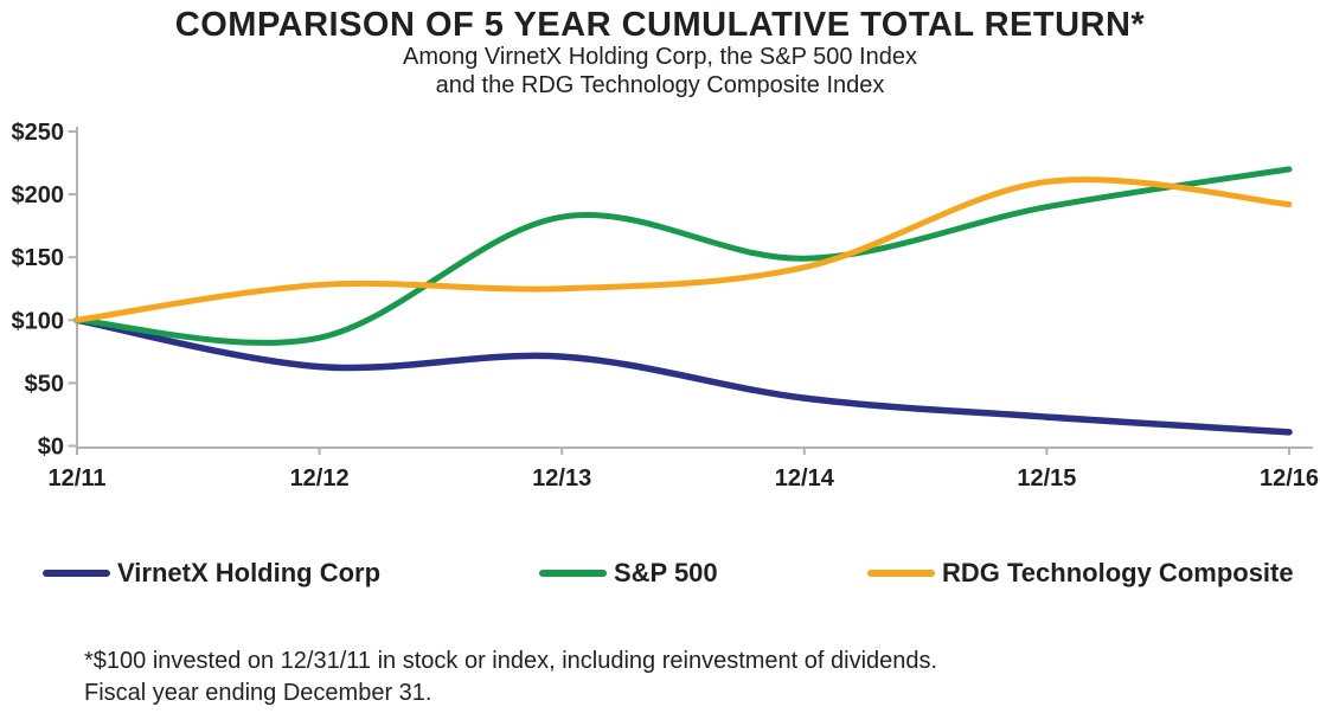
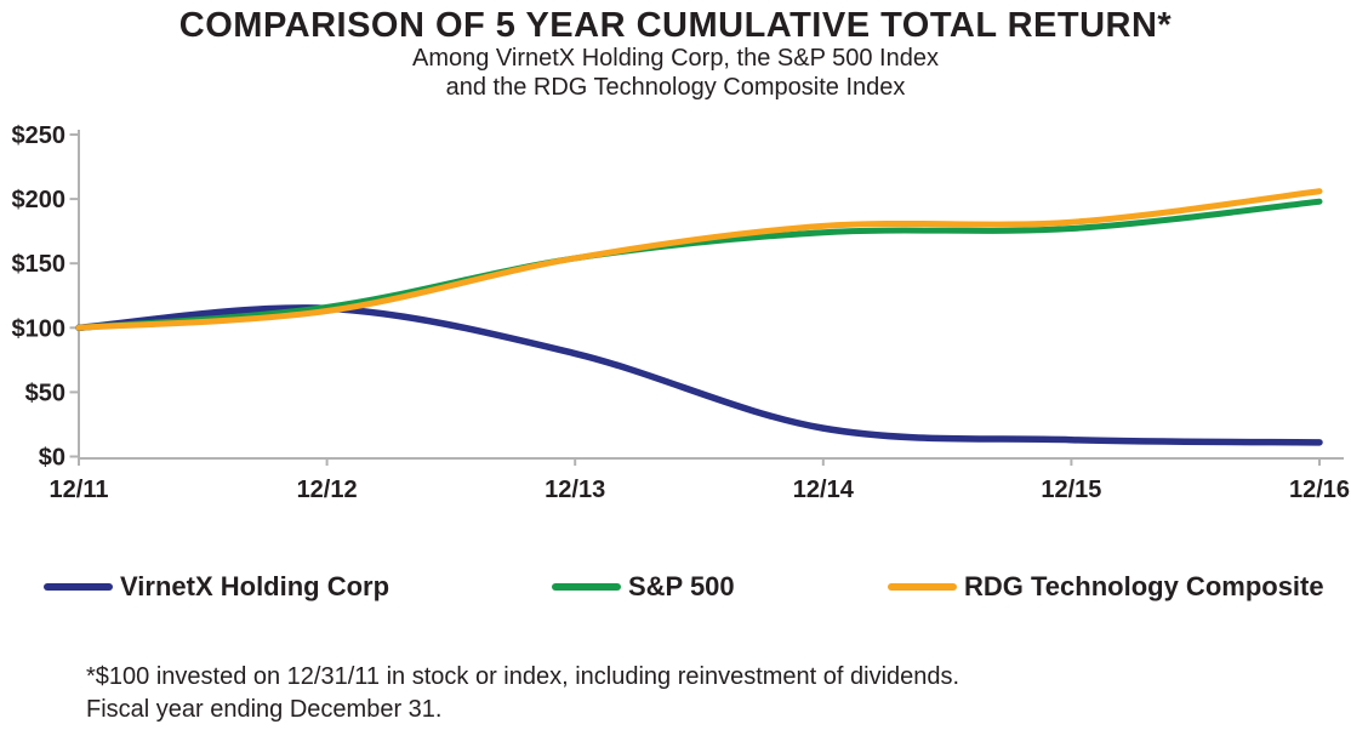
VirnetX Holding Corp/12/12: $63 -> $115
S&P 500/12/12: $86 -> $116
RDG Technology Composite/12/12: $128 -> $113
VirnetX Holding Corp/12/13: $71 -> $80
S&P 500/12/13: $182 -> $154
RDG Technology Composite/12/13: $125 -> $154
VirnetX Holding Corp/12/14: $38 -> $22
S&P 500/12/14: $149 -> $174
RDG Technology Composite/12/14: $142 -> $179
VirnetX Holding Corp/12/15: $23 -> $13
S&P 500/12/15: $190 -> $177
RDG Technology Composite/12/15: $210 -> $182
S&P 500/12/16: $220 -> $198
RDG Technology Composite/12/16: $192 -> $206
